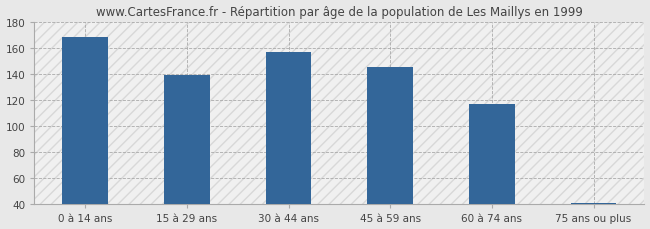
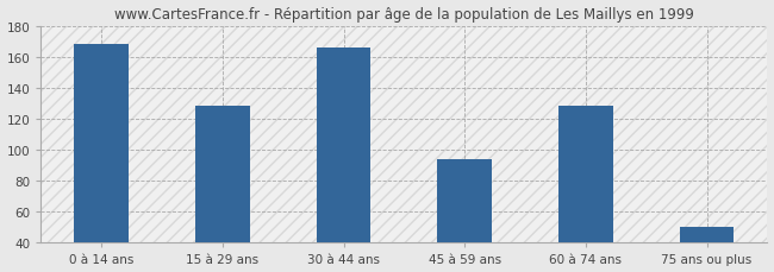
15 à 29 ans: 139 -> 128
30 à 44 ans: 157 -> 166
45 à 59 ans: 145 -> 94
60 à 74 ans: 117 -> 128
75 ans ou plus: 41 -> 50
